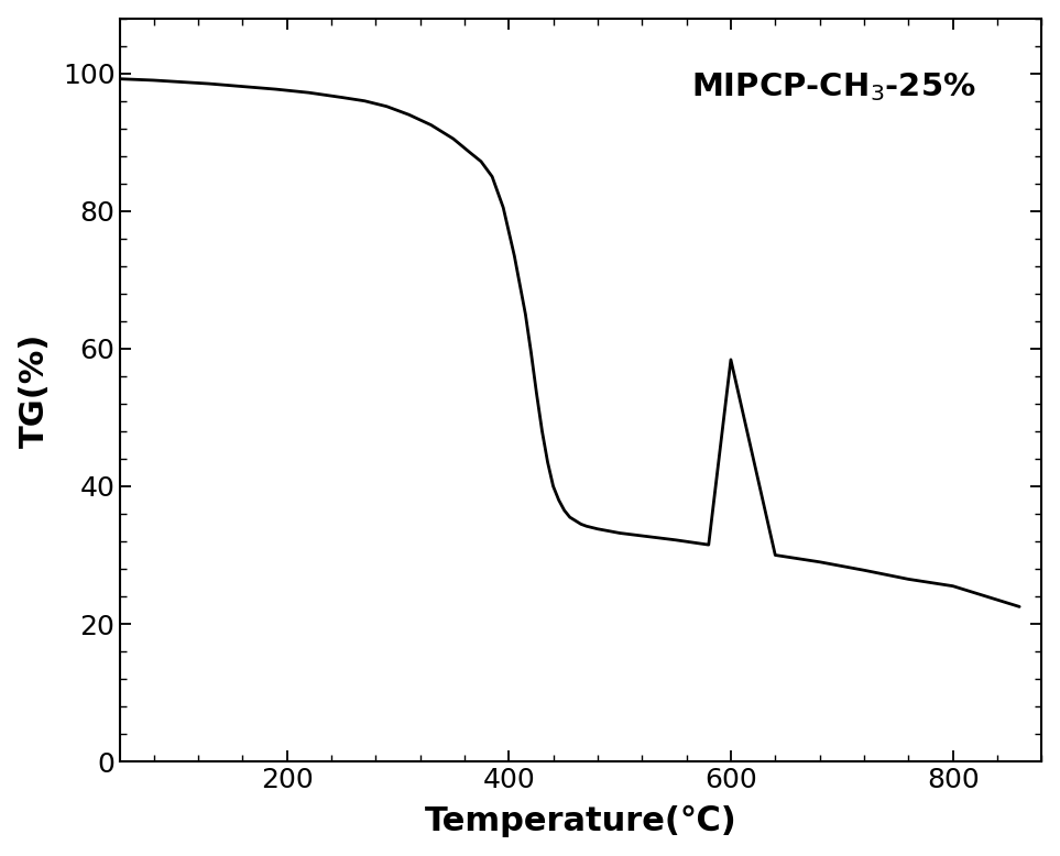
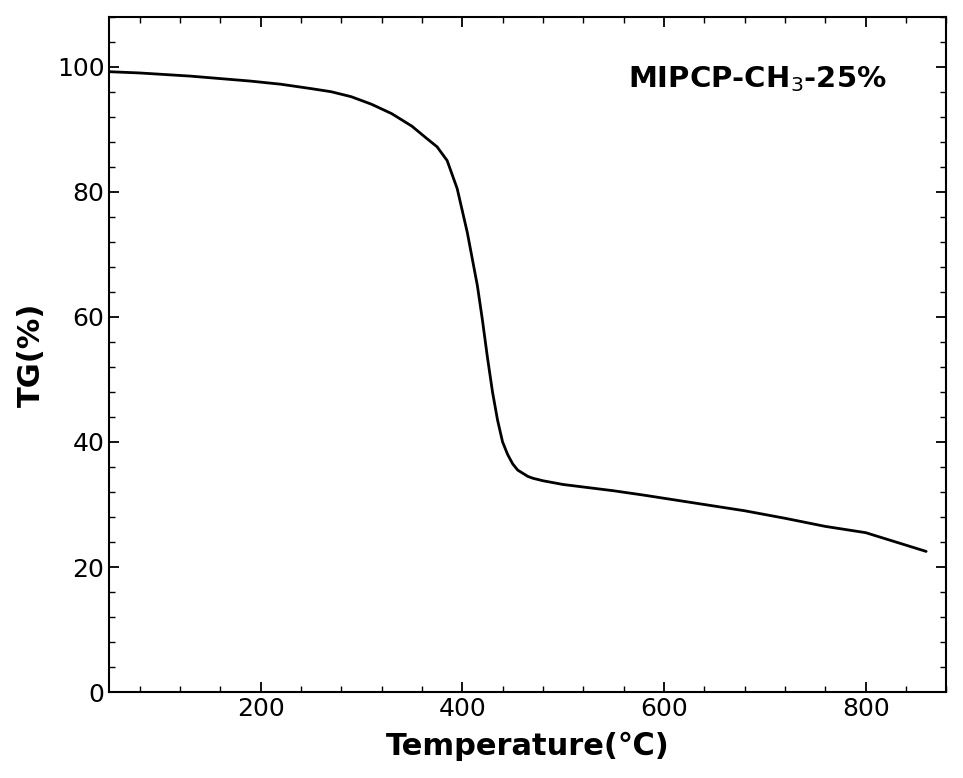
600: 58.4 -> 31.0
